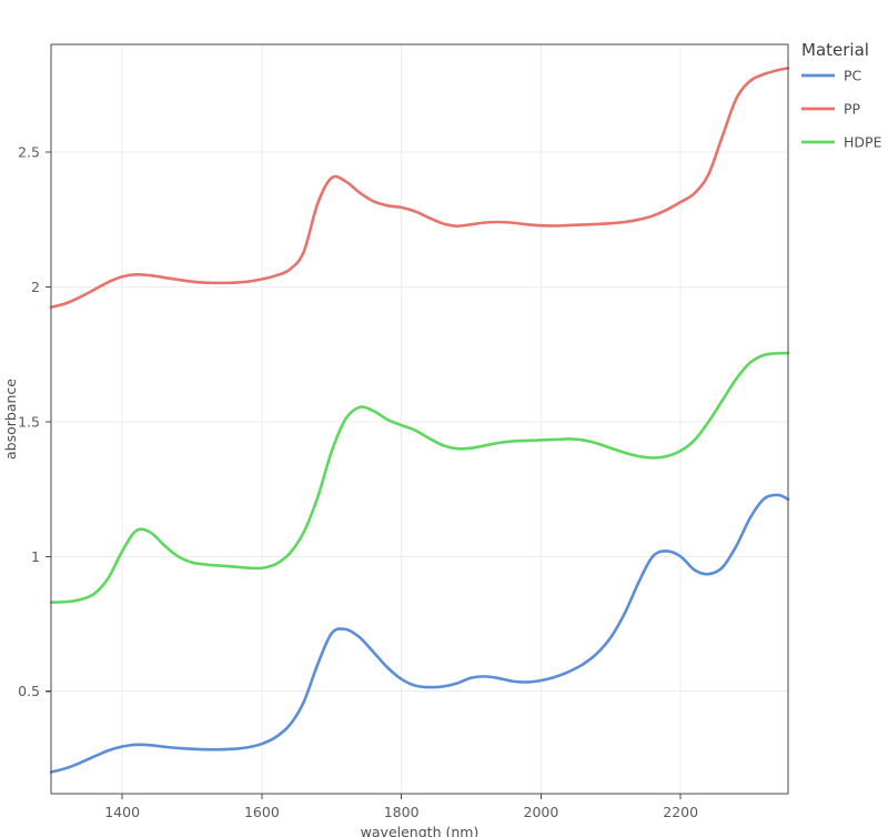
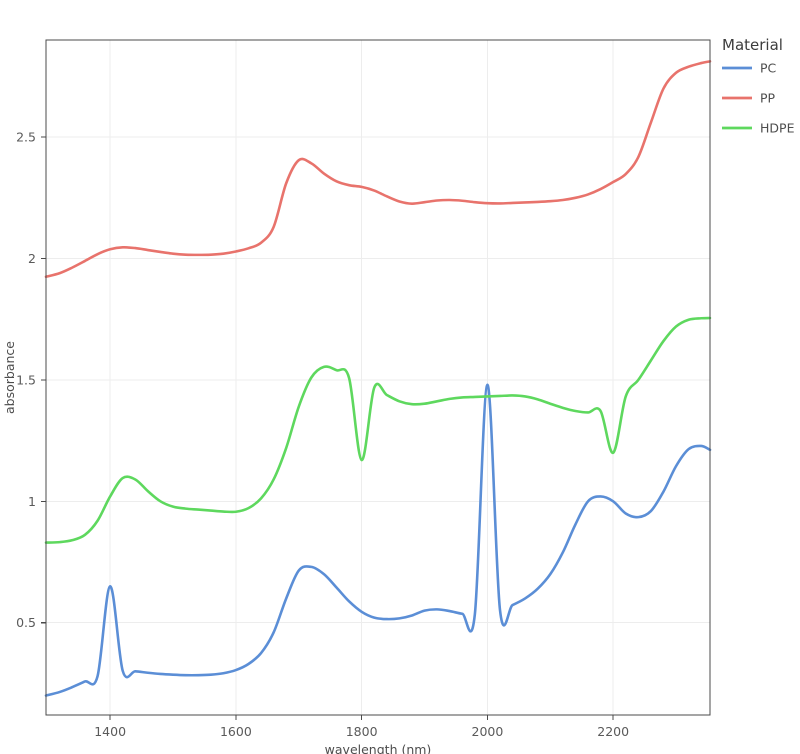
PC/1400: 0.29 -> 0.65
HDPE/1800: 1.49 -> 1.17
PC/2000: 0.54 -> 1.48
HDPE/2200: 1.39 -> 1.20
